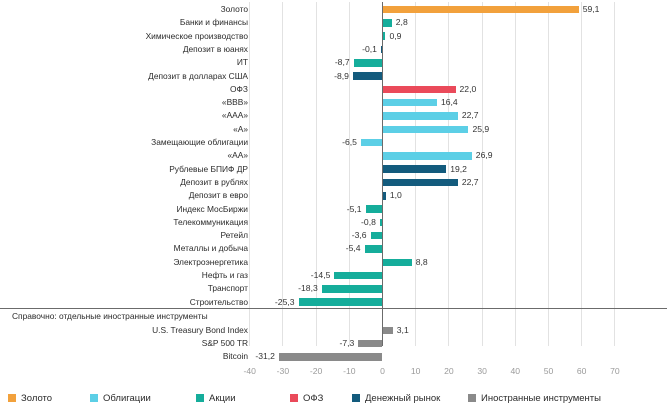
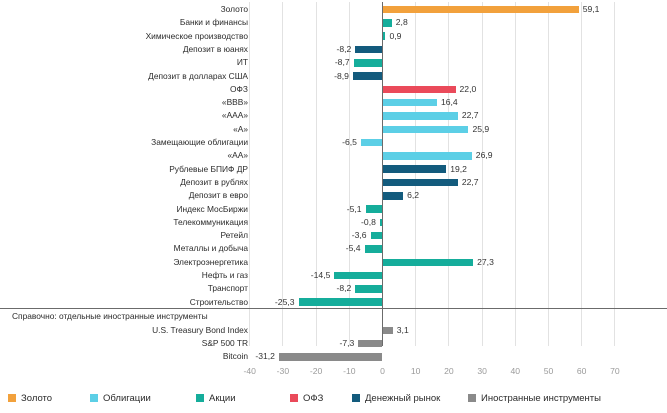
Депозит в юанях: -0,1 -> -8,2
Депозит в евро: 1,0 -> 6,2
Электроэнергетика: 8,8 -> 27,3
Транспорт: -18,3 -> -8,2
